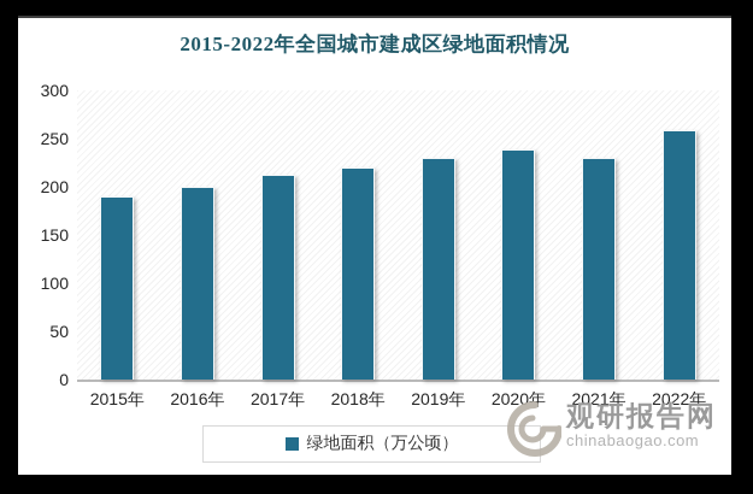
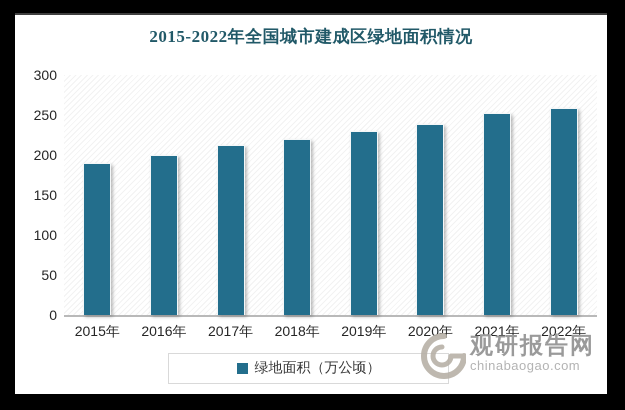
2021年: 230 -> 250
